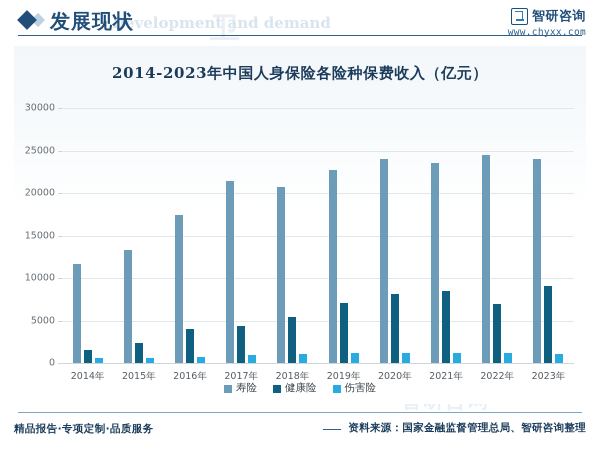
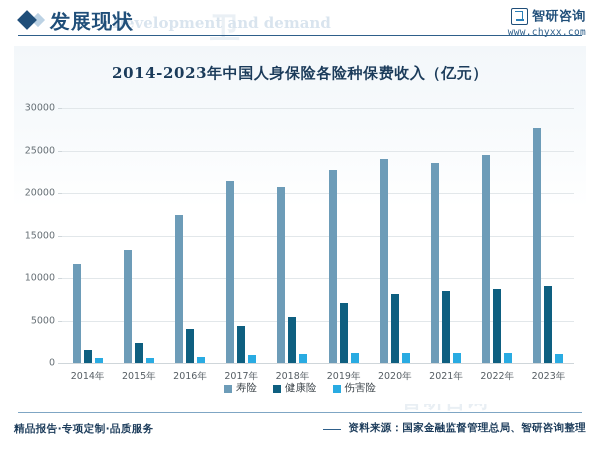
健康险/2022年: 7000 -> 9000
寿险/2023年: 24000 -> 28000
